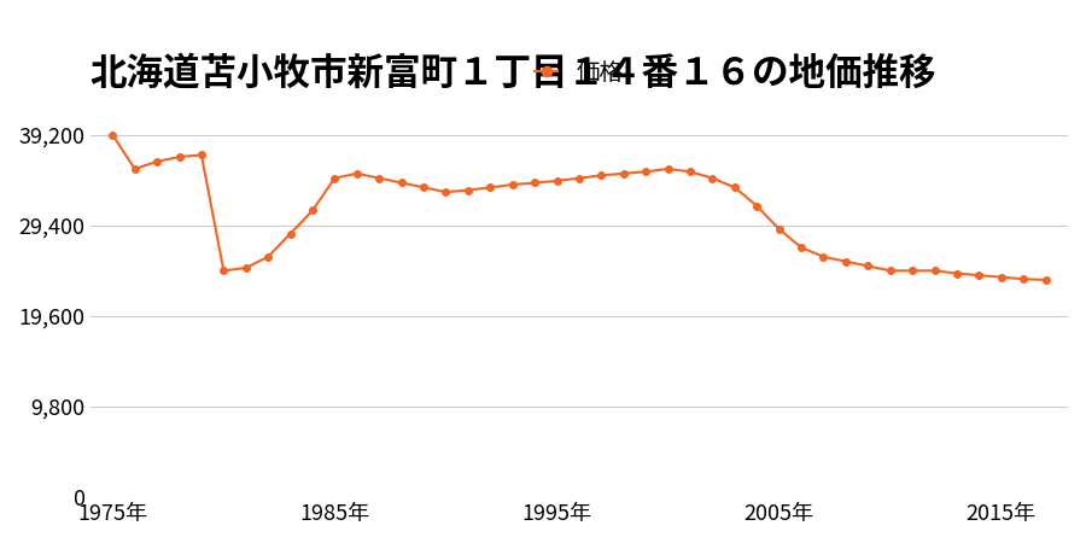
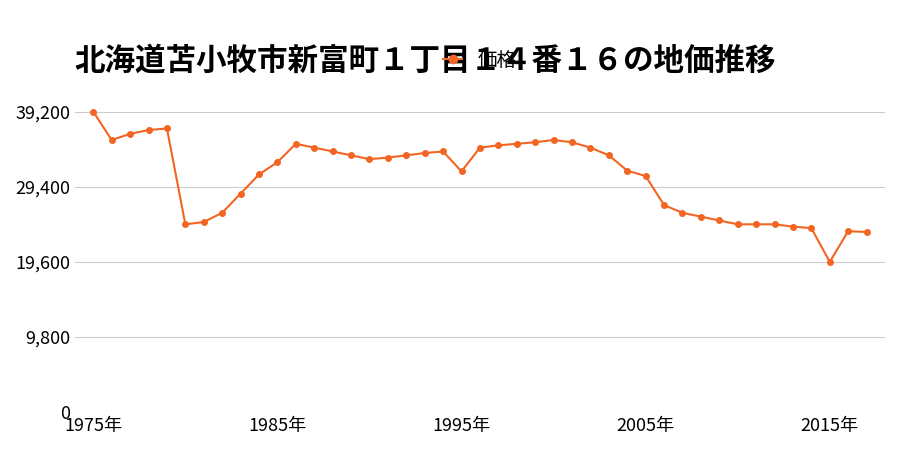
1985年: 34,500 -> 32,600
1995年: 34,200 -> 31,400
2005年: 29,000 -> 30,800
2015年: 23,800 -> 19,600
